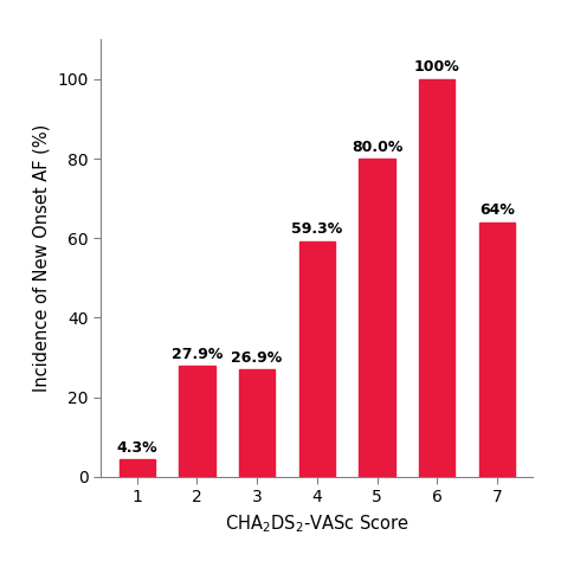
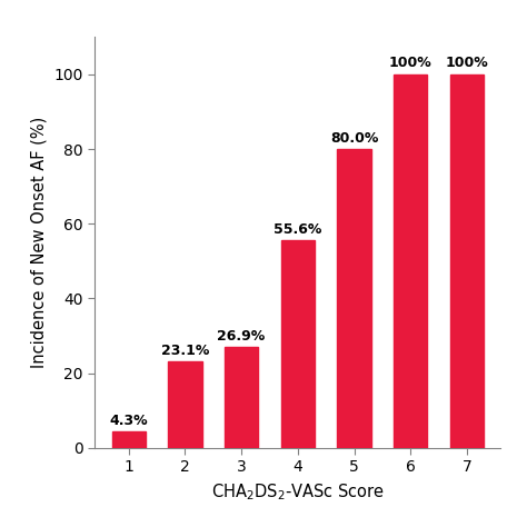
2: 27.9% -> 23.1%
4: 59.3% -> 55.6%
7: 64% -> 100%
